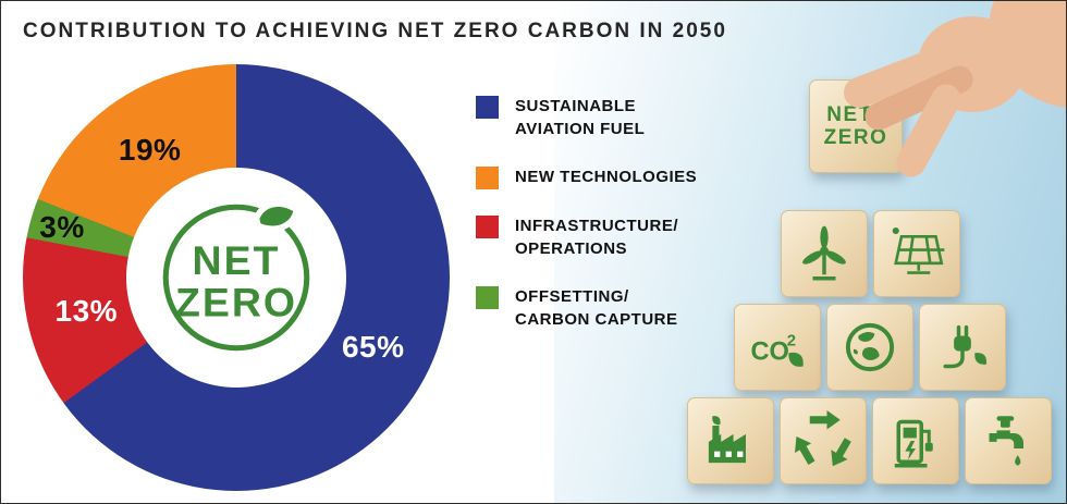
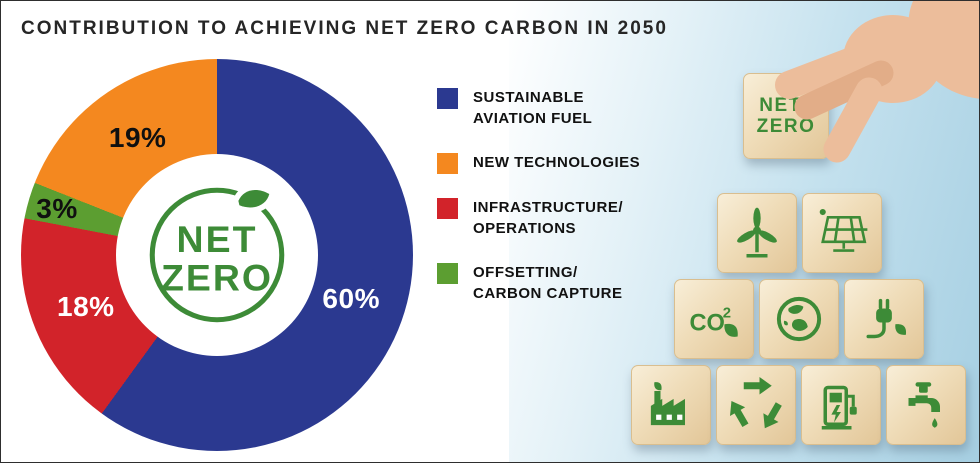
SUSTAINABLE AVIATION FUEL: 65% -> 60%
INFRASTRUCTURE/OPERATIONS: 13% -> 18%
